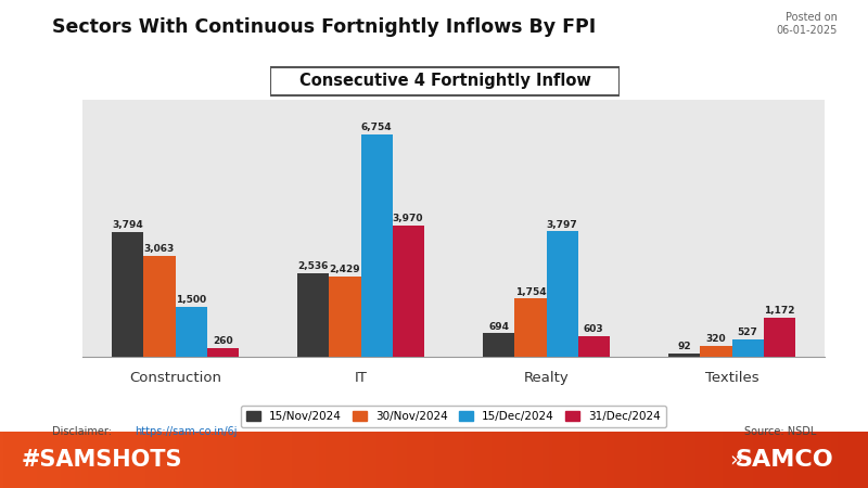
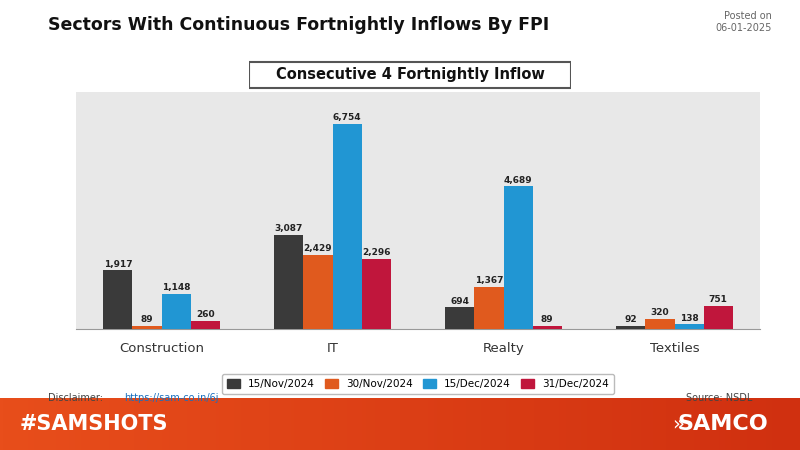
15/Nov/2024/Construction: 3,794 -> 1,917
30/Nov/2024/Construction: 3,063 -> 89
15/Dec/2024/Construction: 1,500 -> 1,148
15/Nov/2024/IT: 2,536 -> 3,087
31/Dec/2024/IT: 3,970 -> 2,296
30/Nov/2024/Realty: 1,754 -> 1,367
15/Dec/2024/Realty: 3,797 -> 4,689
31/Dec/2024/Realty: 603 -> 89
15/Dec/2024/Textiles: 527 -> 138
31/Dec/2024/Textiles: 1,172 -> 751
